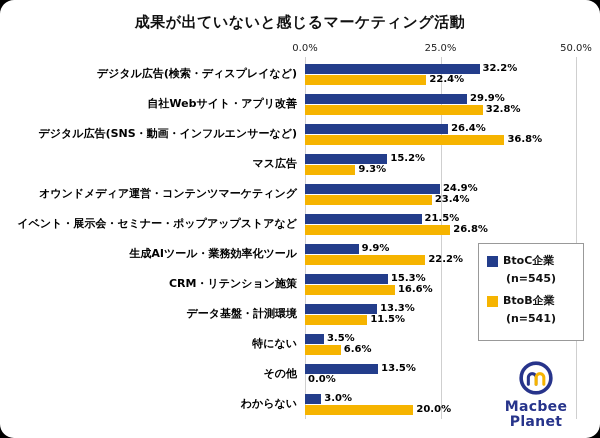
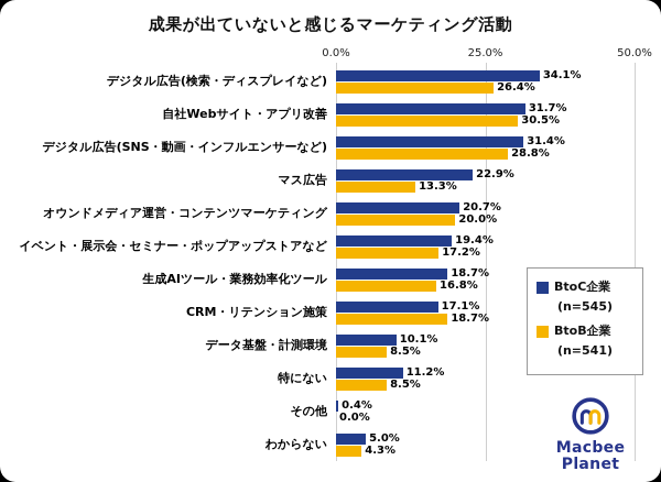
BtoC企業/デジタル広告(検索・ディスプレイなど): 32.2% -> 34.1%
BtoB企業/デジタル広告(検索・ディスプレイなど): 22.4% -> 26.4%
BtoC企業/自社Webサイト・アプリ改善: 29.9% -> 31.7%
BtoB企業/自社Webサイト・アプリ改善: 32.8% -> 30.5%
BtoC企業/デジタル広告(SNS・動画・インフルエンサーなど): 26.4% -> 31.4%
BtoB企業/デジタル広告(SNS・動画・インフルエンサーなど): 36.8% -> 28.8%
BtoC企業/マス広告: 15.2% -> 22.9%
BtoB企業/マス広告: 9.3% -> 13.3%
BtoC企業/オウンドメディア運営・コンテンツマーケティング: 24.9% -> 20.7%
BtoB企業/オウンドメディア運営・コンテンツマーケティング: 23.4% -> 20.0%
BtoC企業/イベント・展示会・セミナー・ポップアップストアなど: 21.5% -> 19.4%
BtoB企業/イベント・展示会・セミナー・ポップアップストアなど: 26.8% -> 17.2%
BtoC企業/生成AIツール・業務効率化ツール: 9.9% -> 18.7%
BtoB企業/生成AIツール・業務効率化ツール: 22.2% -> 16.8%
BtoC企業/CRM・リテンション施策: 15.3% -> 17.1%
BtoB企業/CRM・リテンション施策: 16.6% -> 18.7%
BtoC企業/データ基盤・計測環境: 13.3% -> 10.1%
BtoB企業/データ基盤・計測環境: 11.5% -> 8.5%
BtoC企業/特にない: 3.5% -> 11.2%
BtoB企業/特にない: 6.6% -> 8.5%
BtoC企業/その他: 13.5% -> 0.4%
BtoC企業/わからない: 3.0% -> 5.0%
BtoB企業/わからない: 20.0% -> 4.3%
